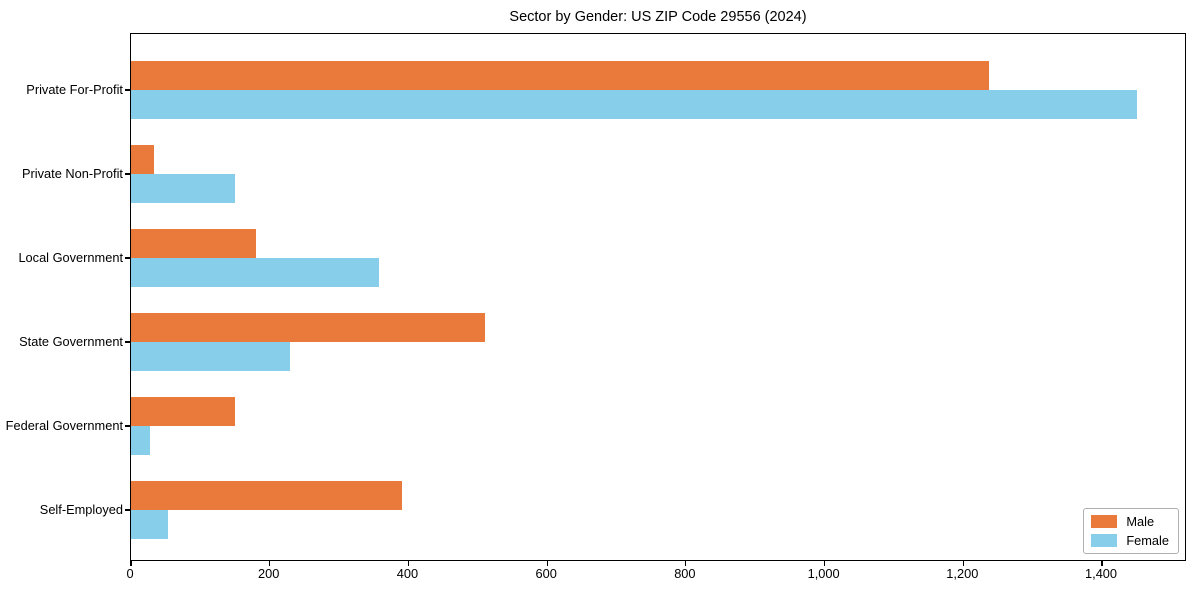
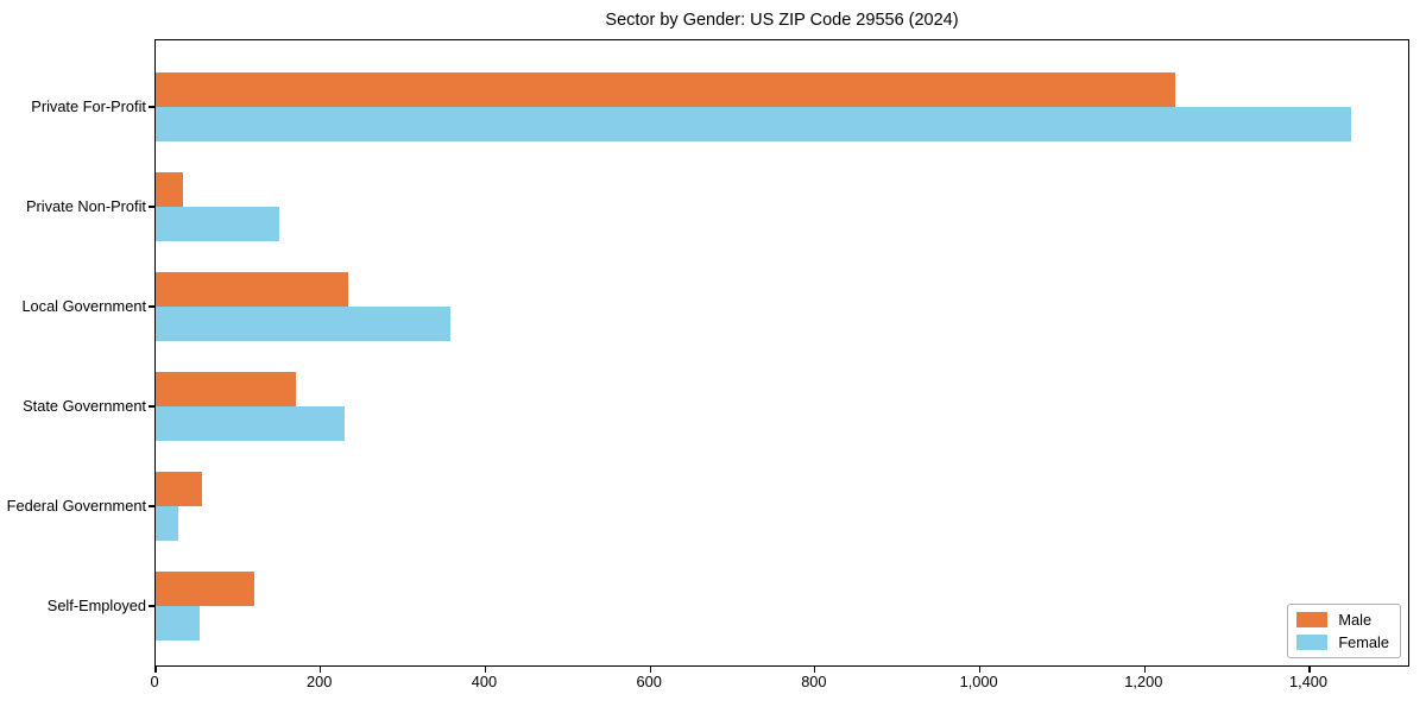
Male/Local Government: 180 -> 230
Male/State Government: 510 -> 170
Male/Federal Government: 150 -> 60
Male/Self-Employed: 390 -> 120
